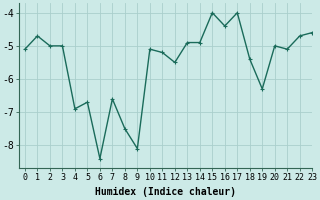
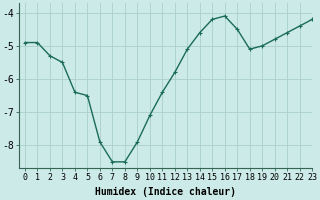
0: -5.1 -> -4.9
1: -4.7 -> -4.9
2: -5.0 -> -5.3
3: -5.0 -> -5.5
4: -6.9 -> -6.4
5: -6.7 -> -6.5
6: -8.4 -> -7.9
7: -6.6 -> -8.5
8: -7.5 -> -8.5
9: -8.1 -> -7.9
10: -5.1 -> -7.1
11: -5.2 -> -6.4
12: -5.5 -> -5.8
13: -4.9 -> -5.1
14: -4.9 -> -4.6
15: -4.0 -> -4.2
16: -4.4 -> -4.1
17: -4.0 -> -4.5
18: -5.4 -> -5.1
19: -6.3 -> -5.0
20: -5.0 -> -4.8
21: -5.1 -> -4.6
22: -4.7 -> -4.4
23: -4.6 -> -4.2
